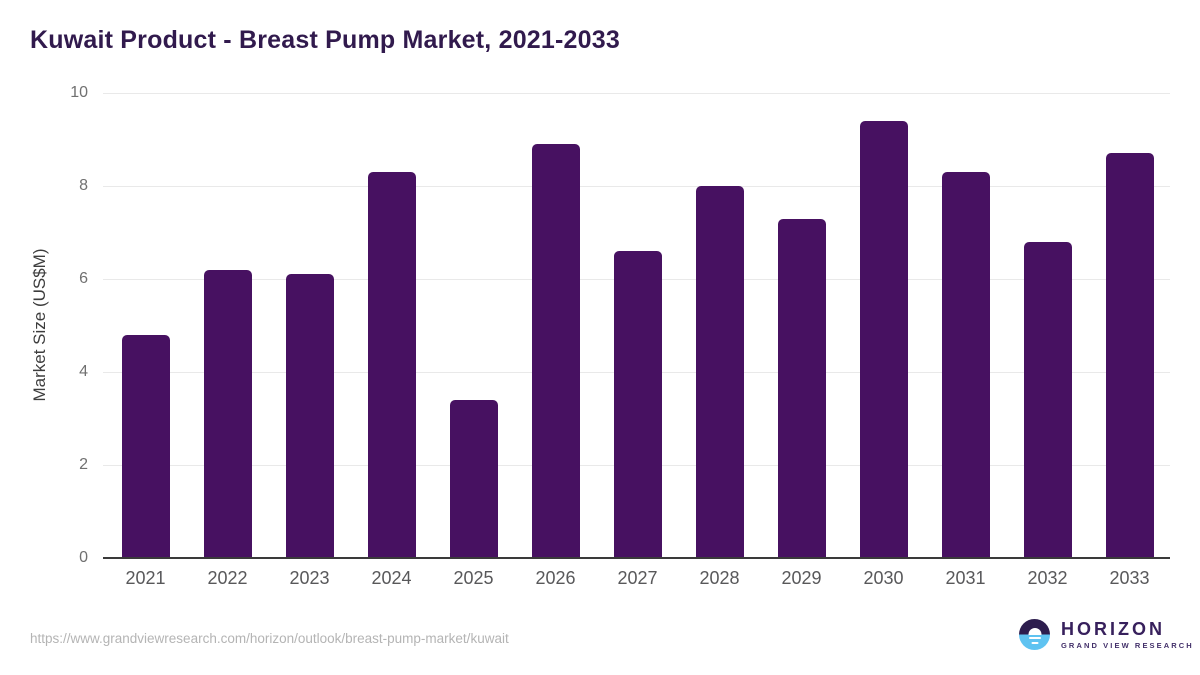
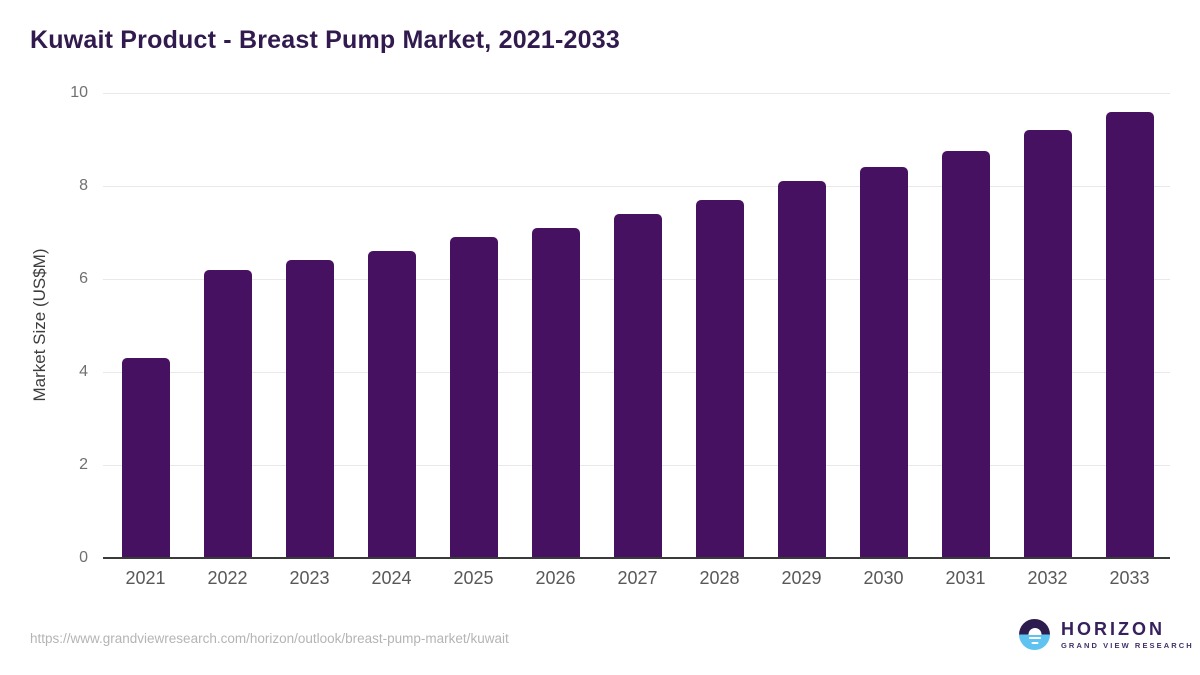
2021: 4.8 -> 4.3
2023: 6.1 -> 6.4
2024: 8.3 -> 6.6
2025: 3.4 -> 6.9
2026: 8.9 -> 7.1
2027: 6.6 -> 7.4
2028: 8.0 -> 7.7
2029: 7.3 -> 8.1
2030: 9.4 -> 8.4
2031: 8.3 -> 8.8
2032: 6.8 -> 9.2
2033: 8.7 -> 9.6
